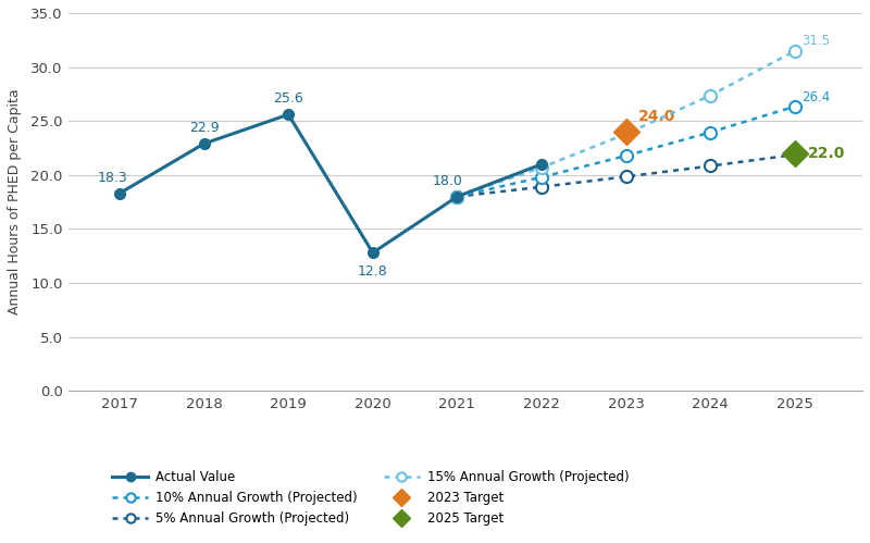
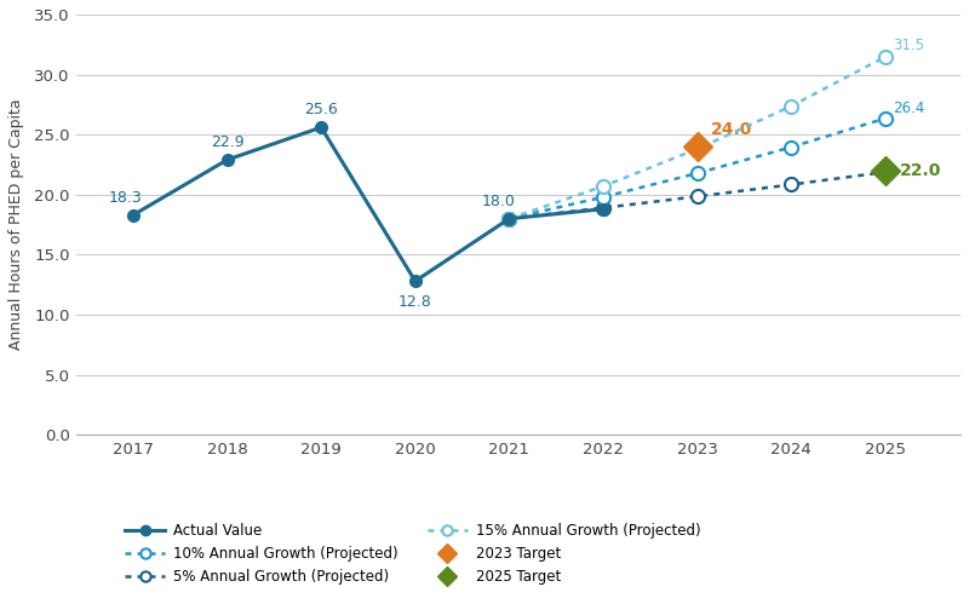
Actual Value/2022: 21.0 -> 18.8
